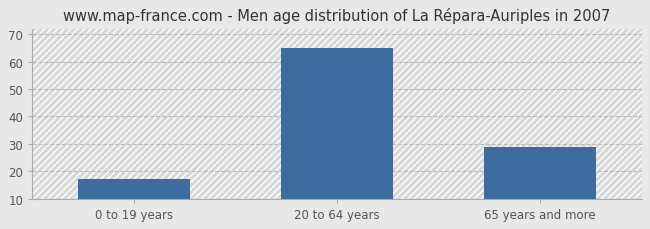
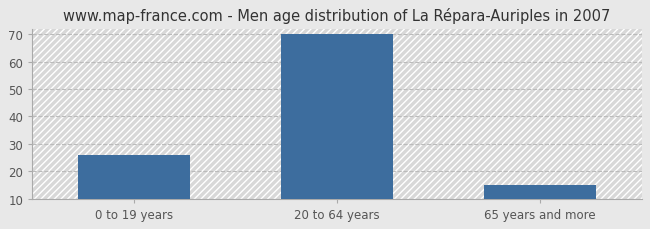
0 to 19 years: 17 -> 26
20 to 64 years: 65 -> 70
65 years and more: 29 -> 15
